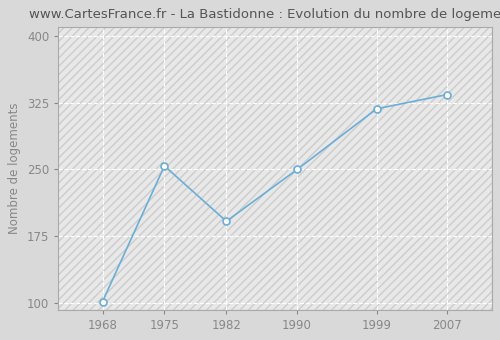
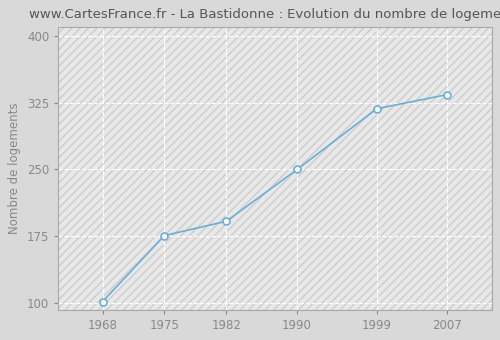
1975: 254 -> 176
